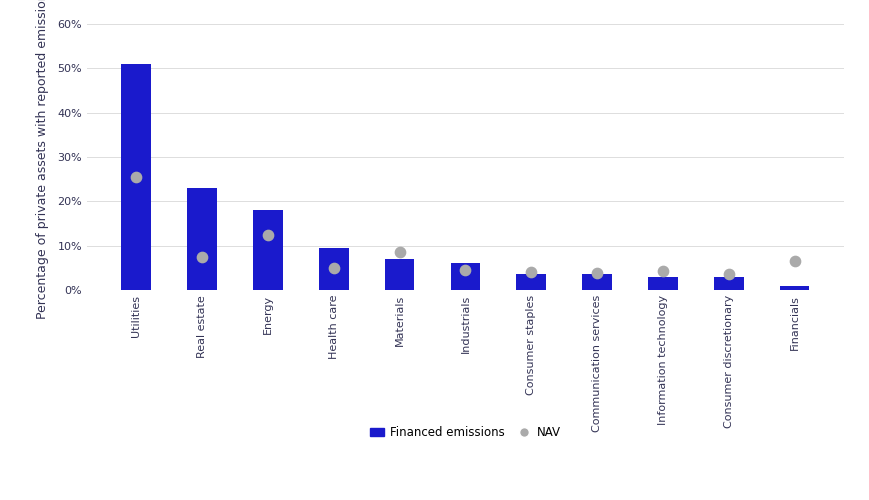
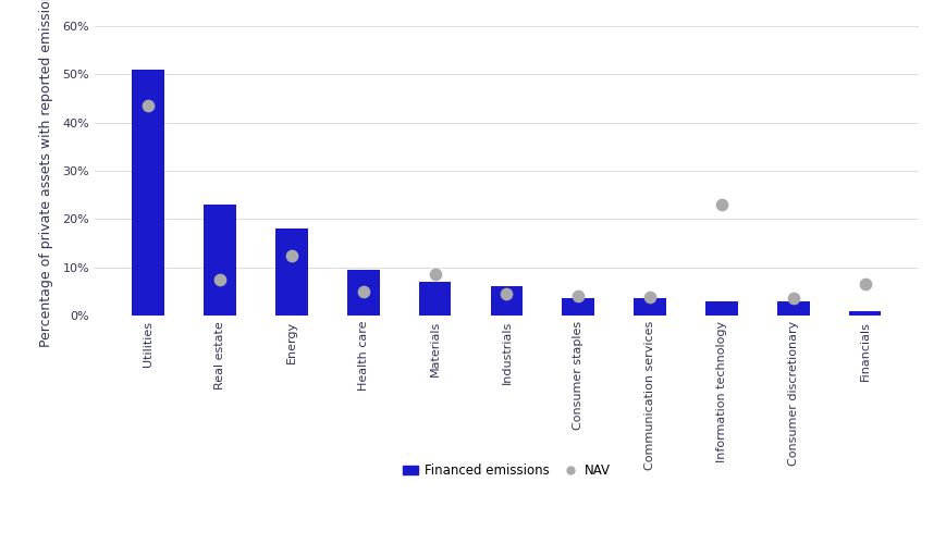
NAV/Utilities: 25.5% -> 43.5%
NAV/Information technology: 4.2% -> 23.0%
